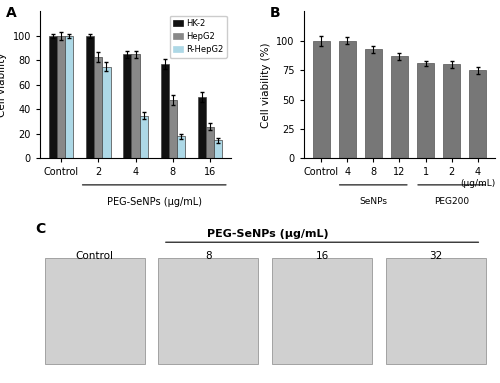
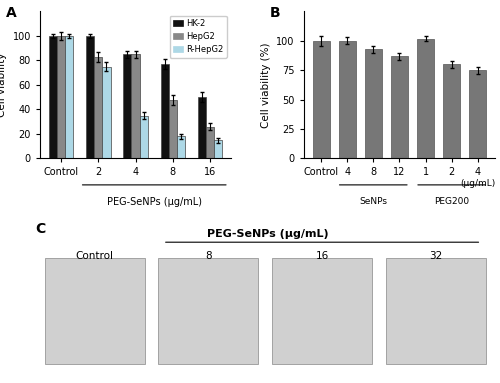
1: 81 -> 102
